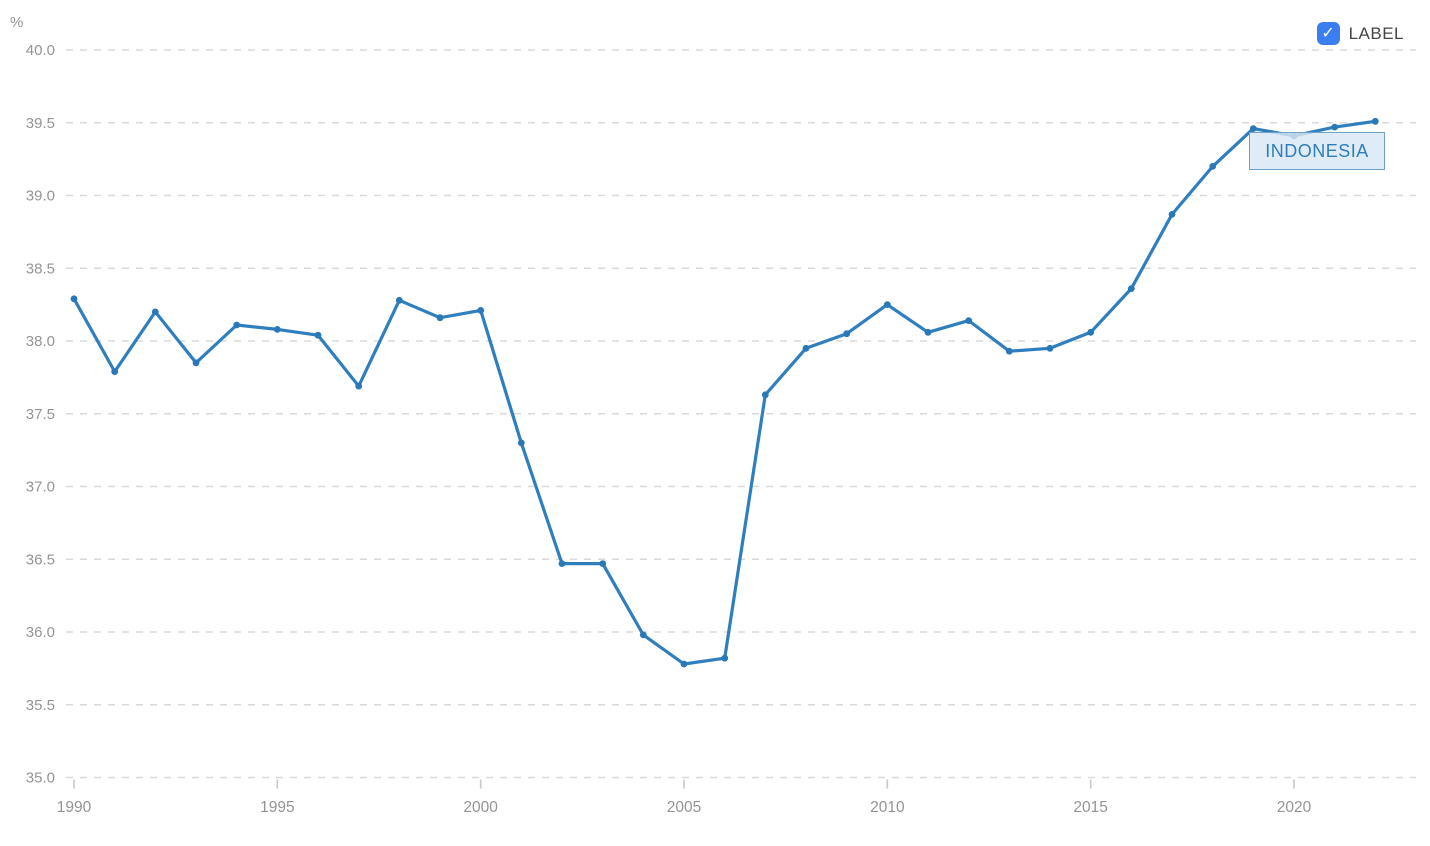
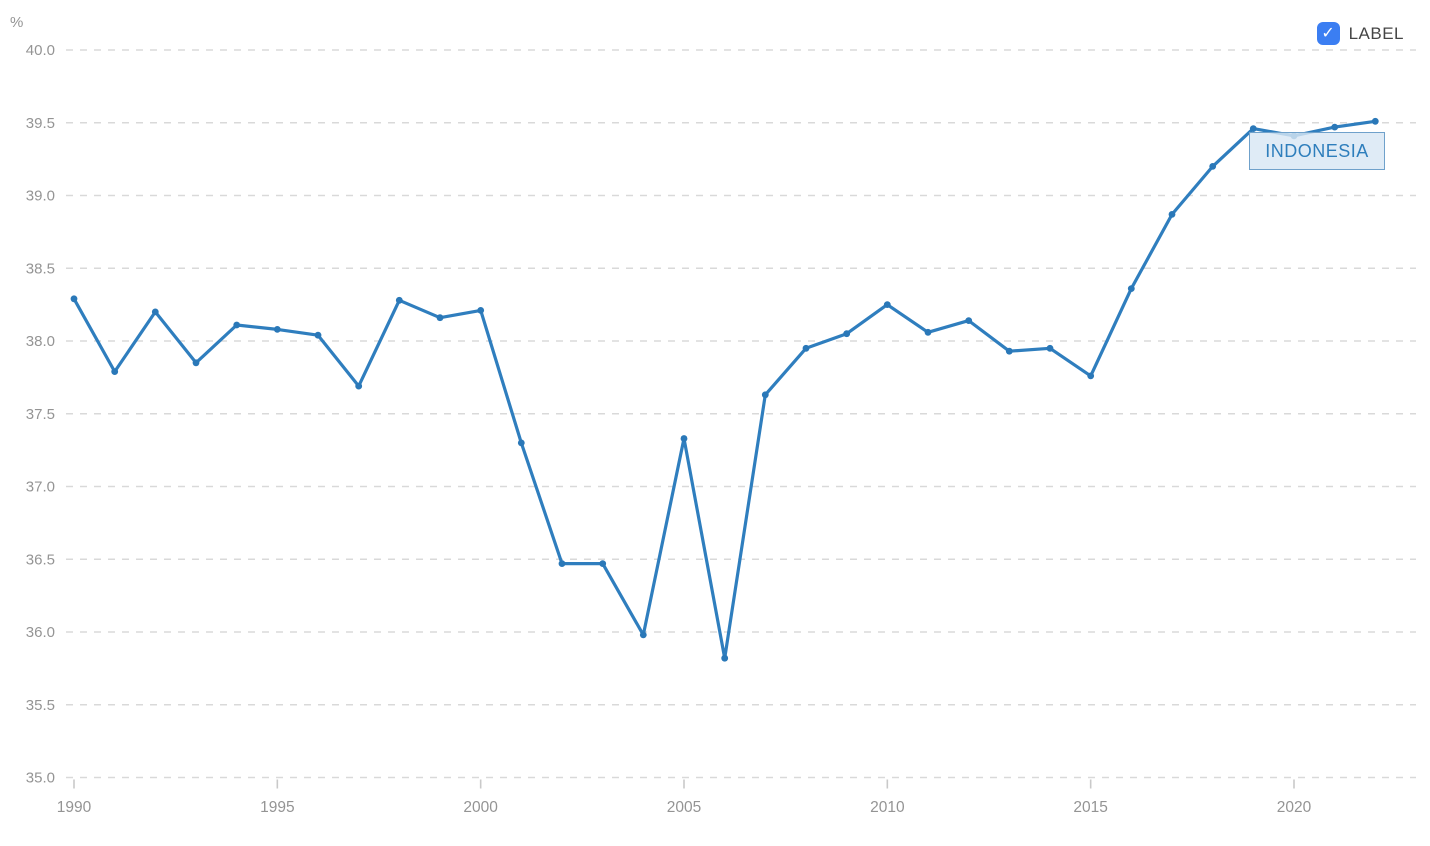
2005: 35.78 -> 37.33
2015: 38.06 -> 37.76
